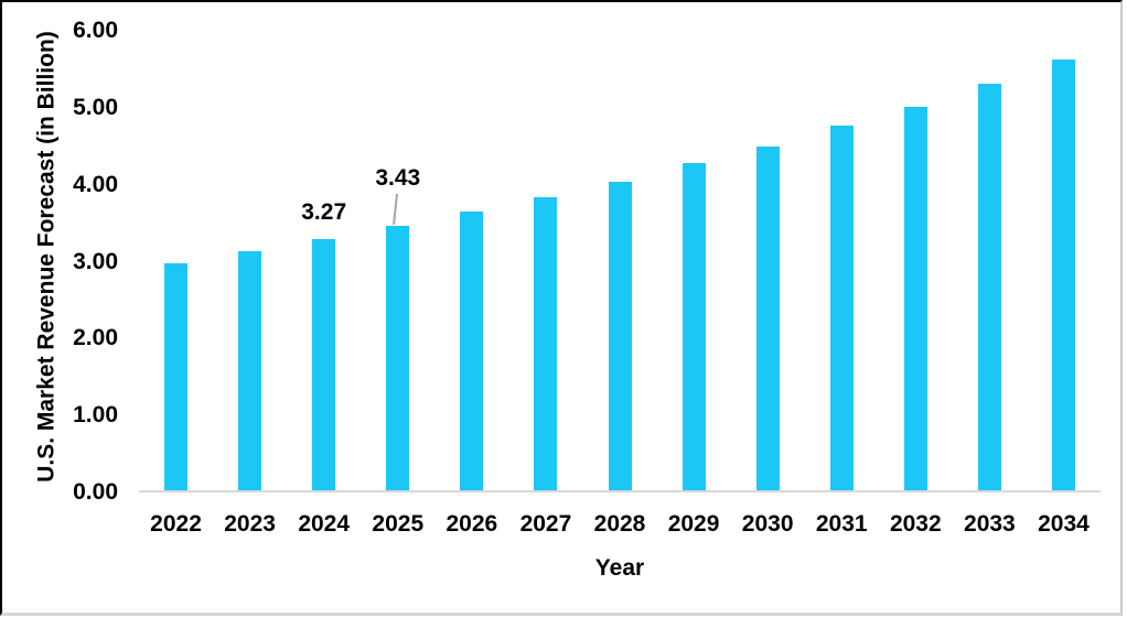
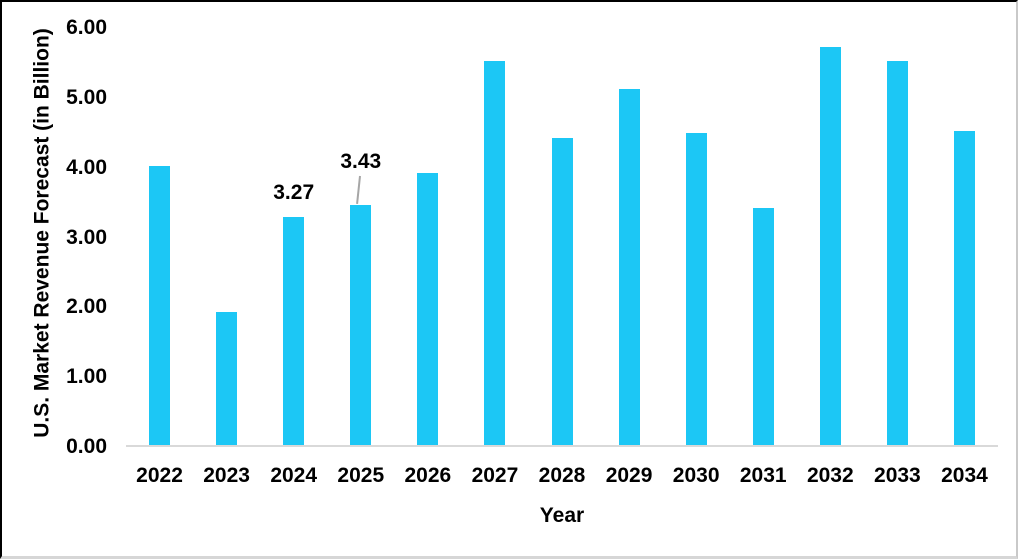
2022: 3.0 -> 4.0
2023: 3.1 -> 1.9
2026: 3.6 -> 3.9
2027: 3.8 -> 5.5
2028: 4.0 -> 4.4
2029: 4.2 -> 5.1
2031: 4.7 -> 3.4
2032: 5.0 -> 5.7
2033: 5.3 -> 5.5
2034: 5.6 -> 4.5
